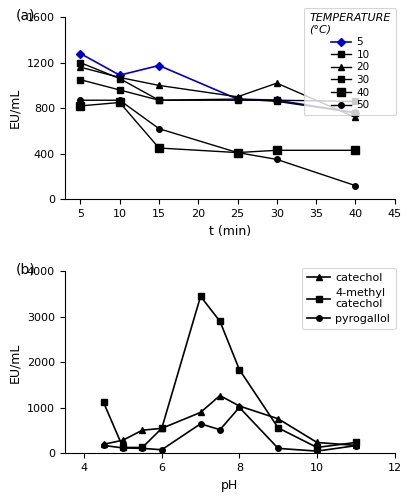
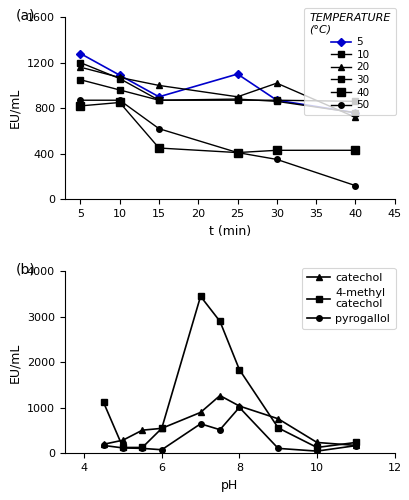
5/15: 1180 -> 900
5/25: 880 -> 1100
